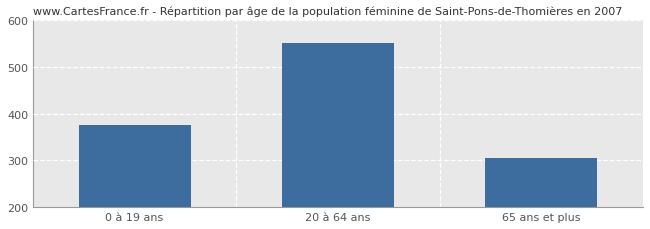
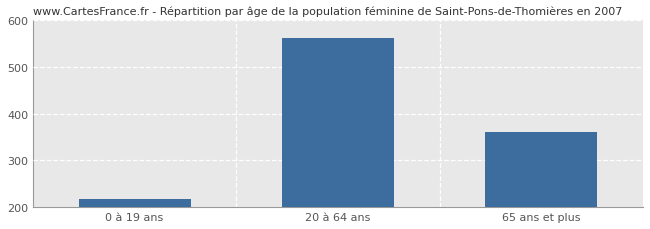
0 à 19 ans: 375 -> 218
20 à 64 ans: 550 -> 562
65 ans et plus: 305 -> 360
